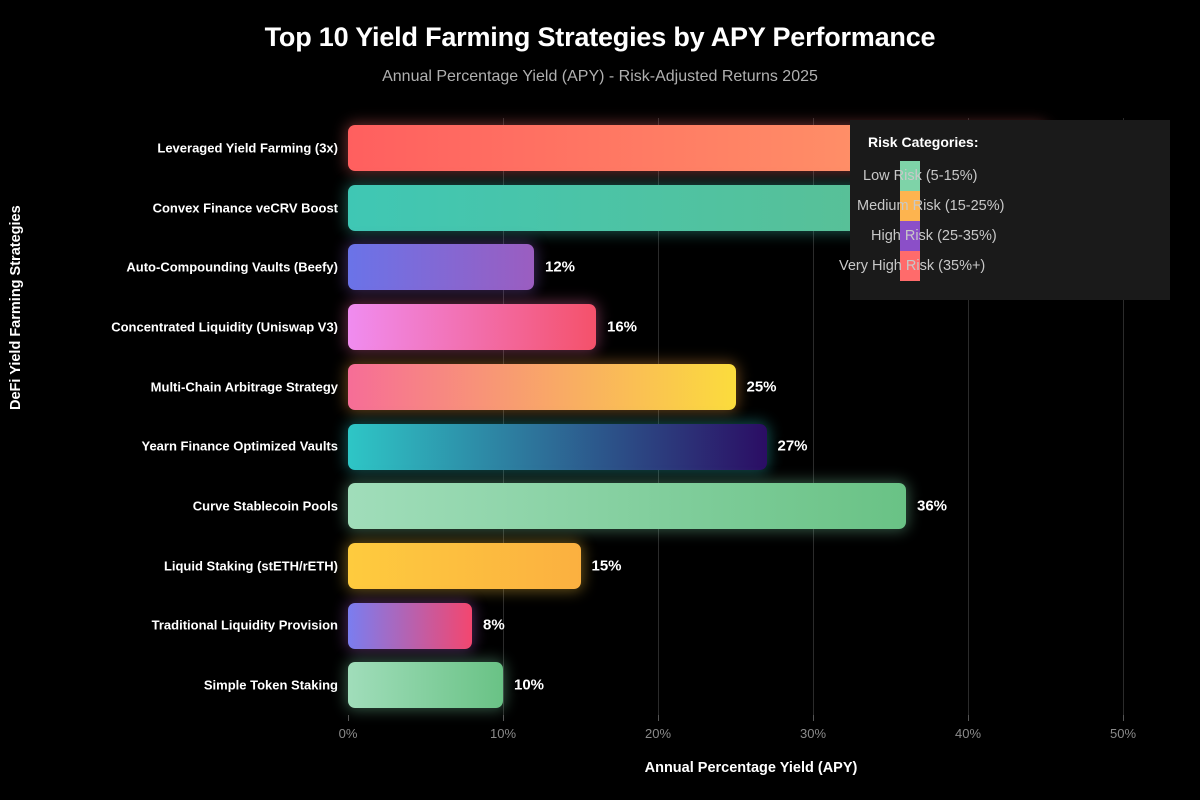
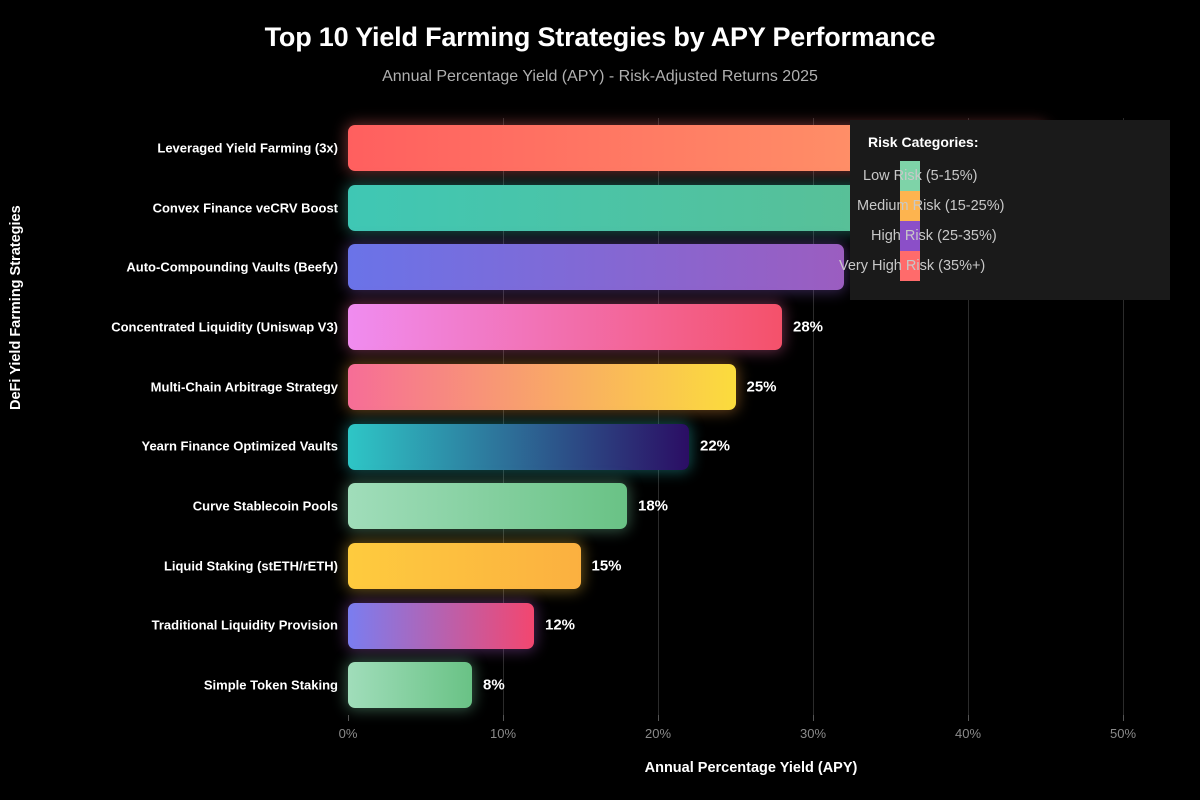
Auto-Compounding Vaults (Beefy): 12% -> 32%
Concentrated Liquidity (Uniswap V3): 16% -> 28%
Yearn Finance Optimized Vaults: 27% -> 22%
Curve Stablecoin Pools: 36% -> 18%
Traditional Liquidity Provision: 8% -> 12%
Simple Token Staking: 10% -> 8%
